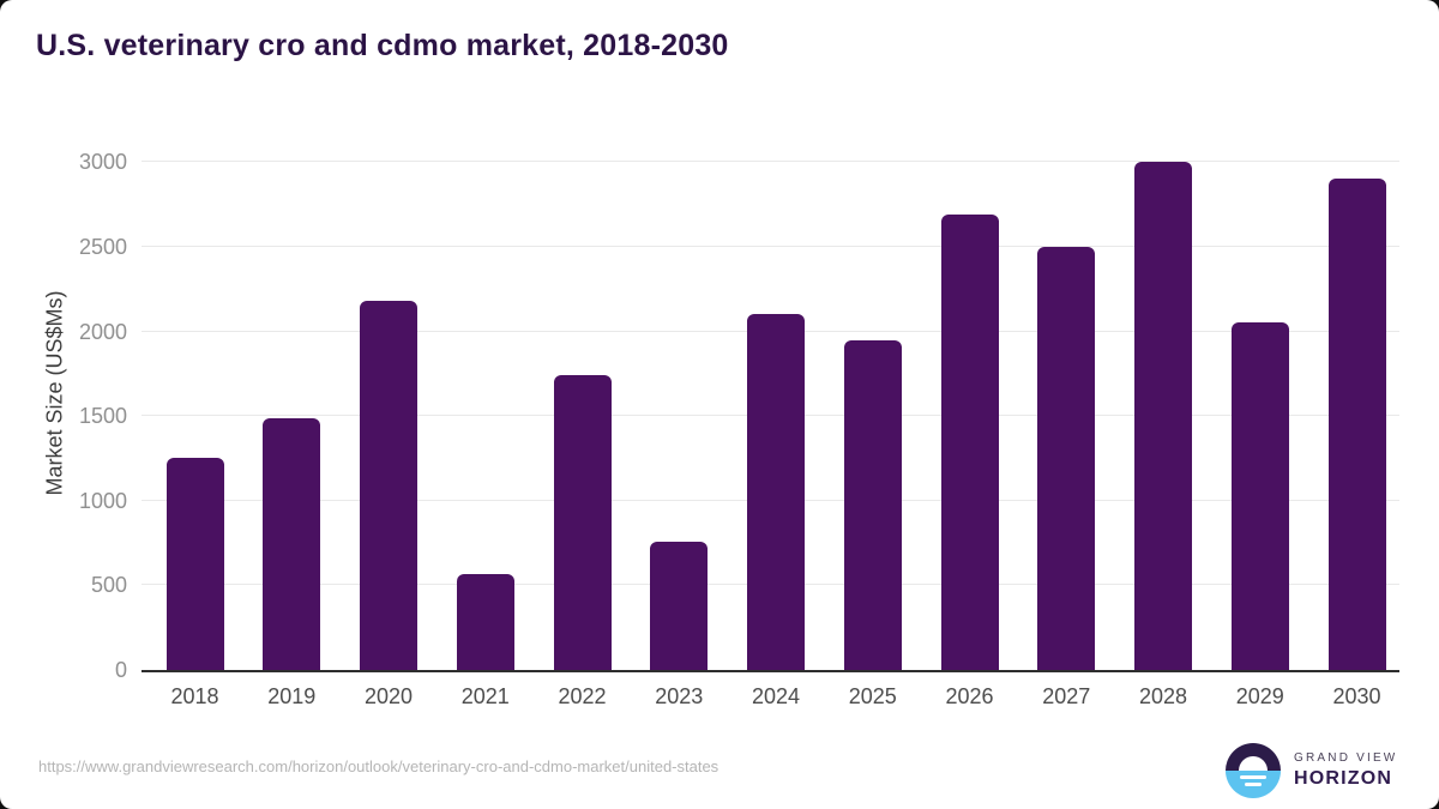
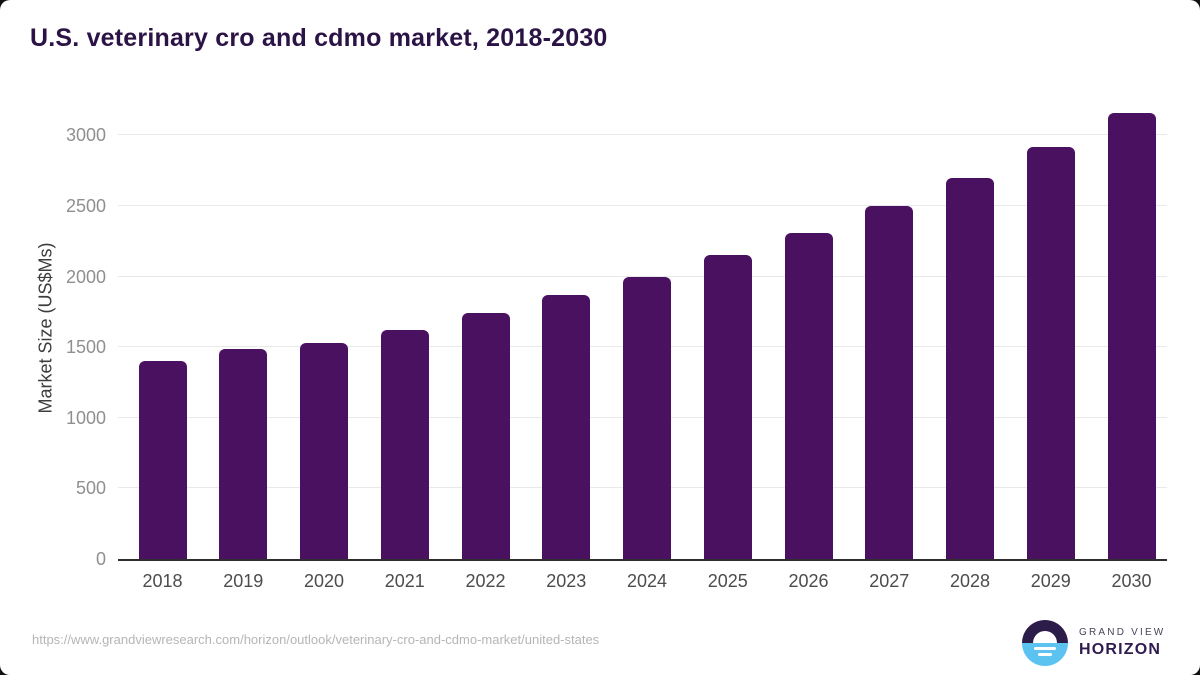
2018: 1250 -> 1400
2020: 2180 -> 1530
2021: 570 -> 1620
2023: 760 -> 1870
2024: 2100 -> 2000
2025: 1950 -> 2150
2026: 2690 -> 2310
2028: 3000 -> 2700
2029: 2050 -> 2920
2030: 2900 -> 3160
